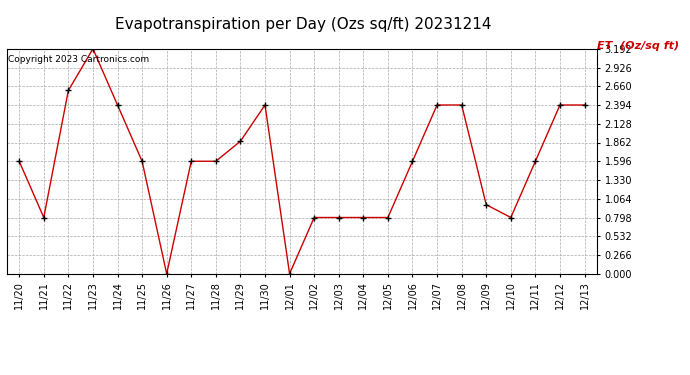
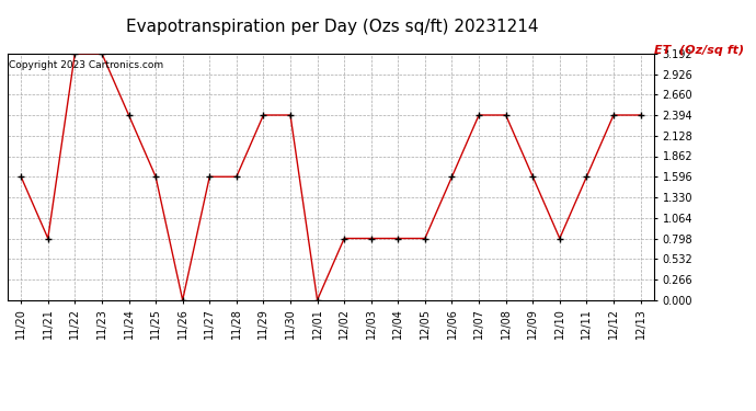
11/22: 2.60 -> 3.19
11/29: 1.88 -> 2.39
12/09: 0.98 -> 1.60
